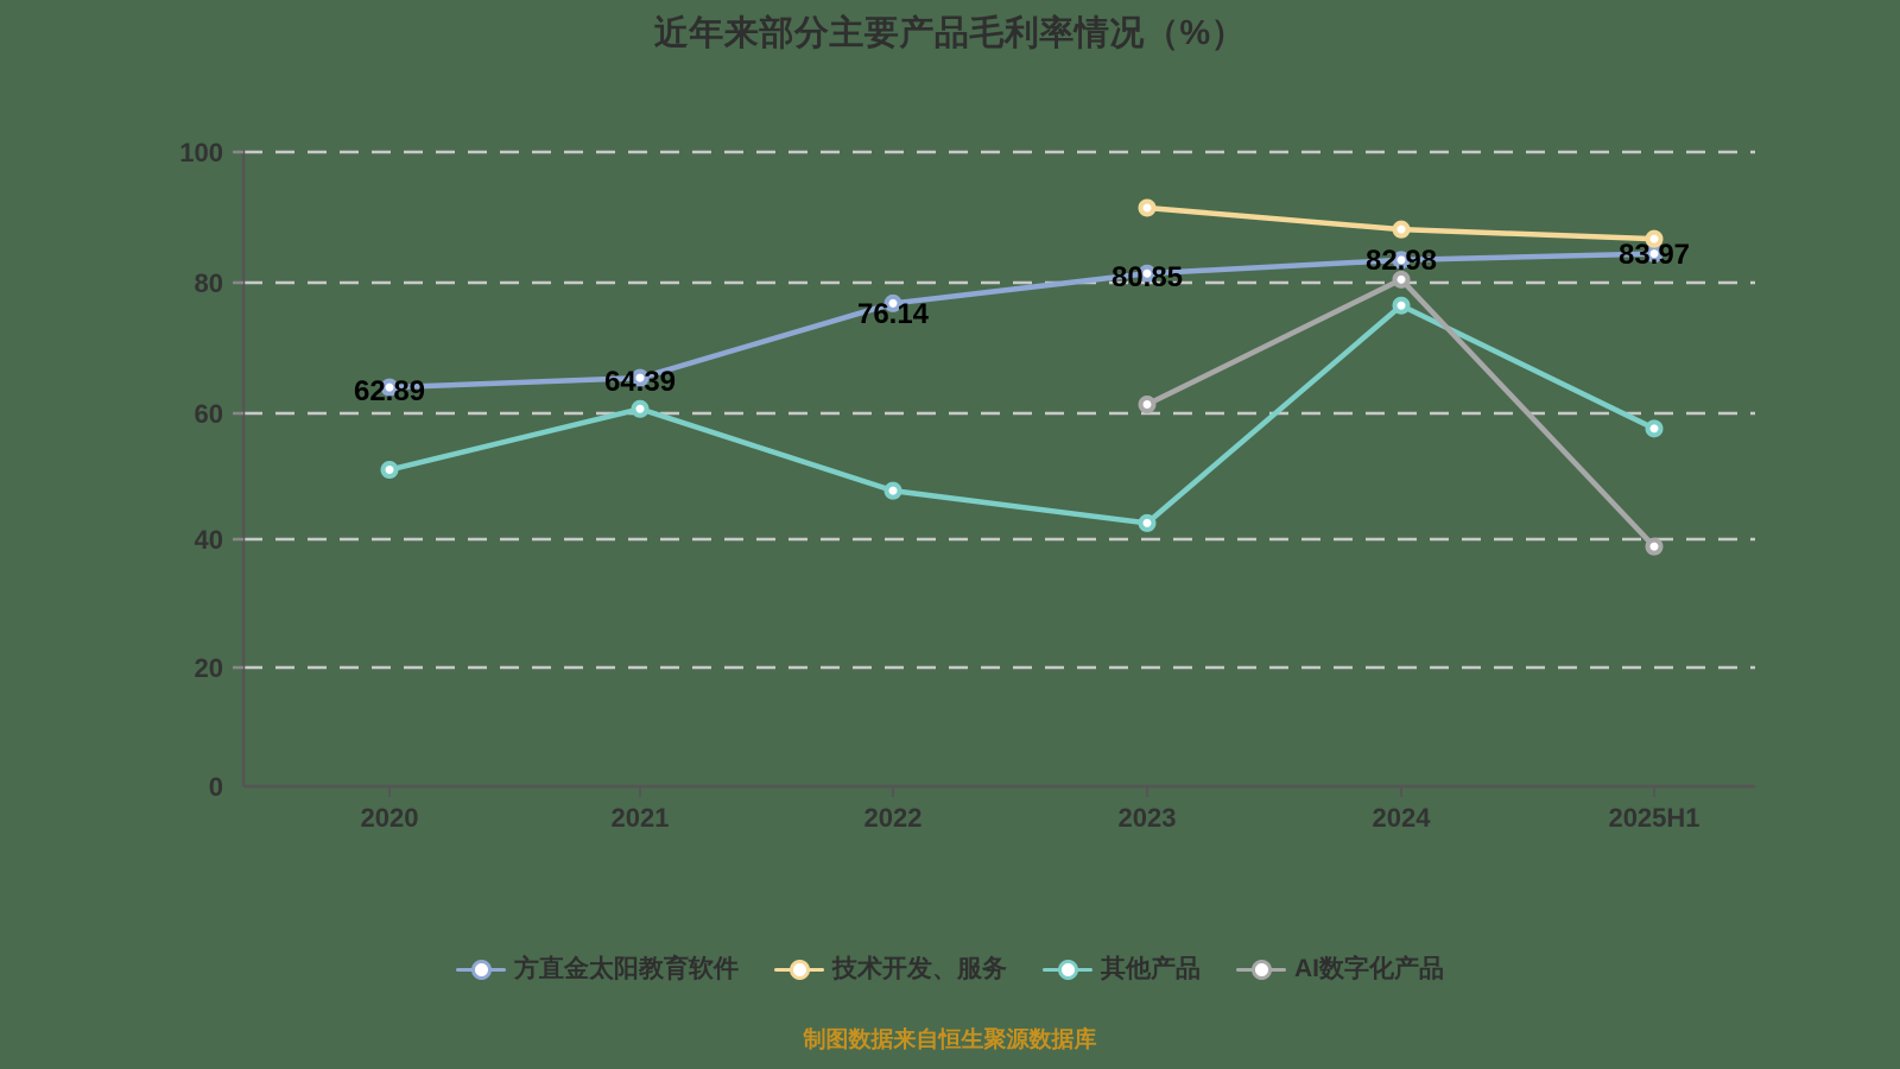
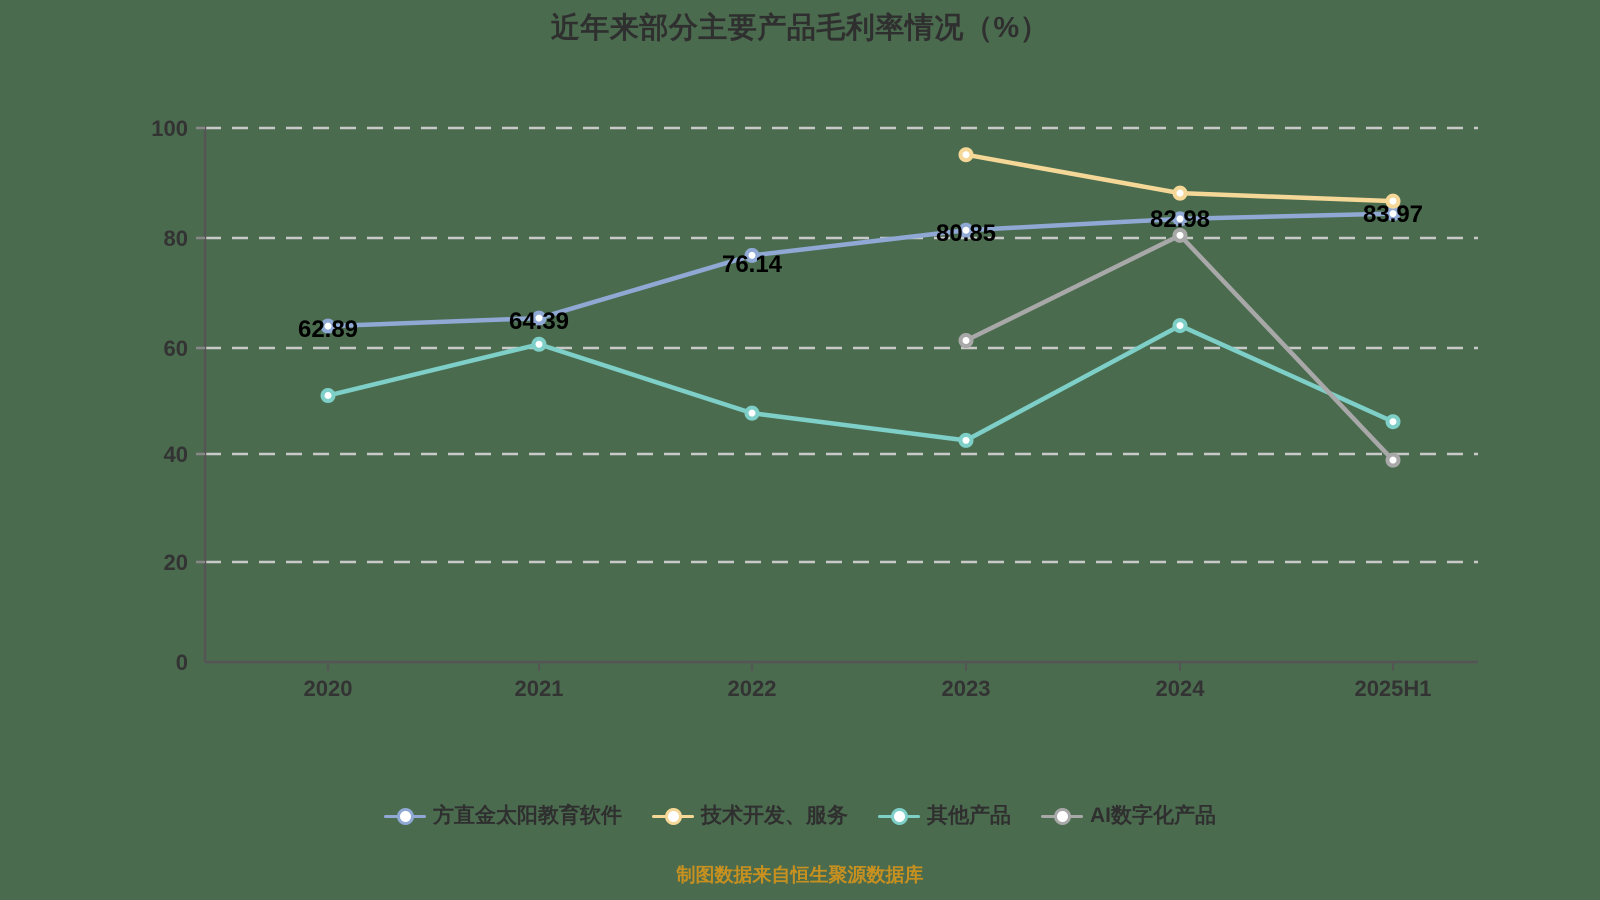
技术开发、服务/2023: 91 -> 95
其他产品/2024: 76 -> 63
其他产品/2025H1: 56 -> 45
